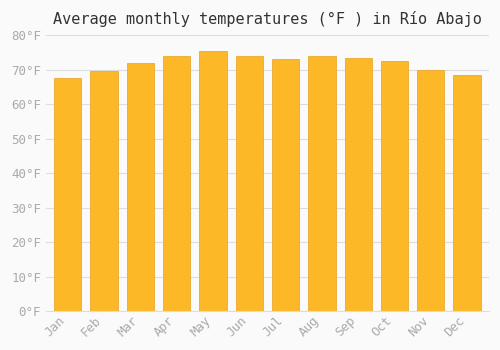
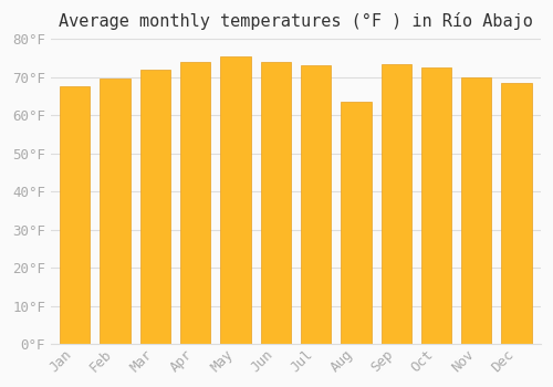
Aug: 74.0°F -> 63.5°F
